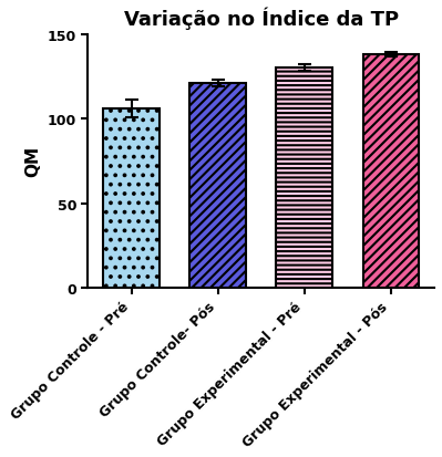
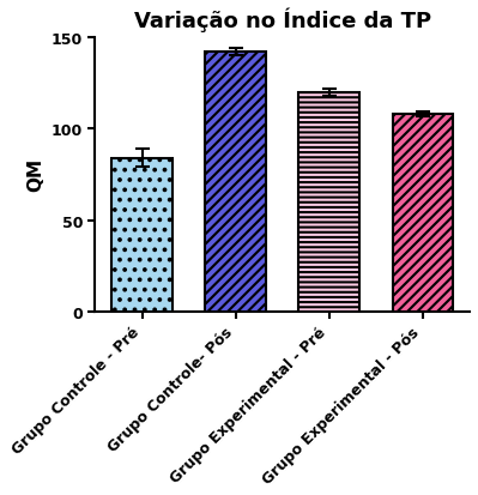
Grupo Controle - Pré: 106 -> 84
Grupo Controle- Pós: 121 -> 142
Grupo Experimental - Pré: 130 -> 120
Grupo Experimental - Pós: 138 -> 108
